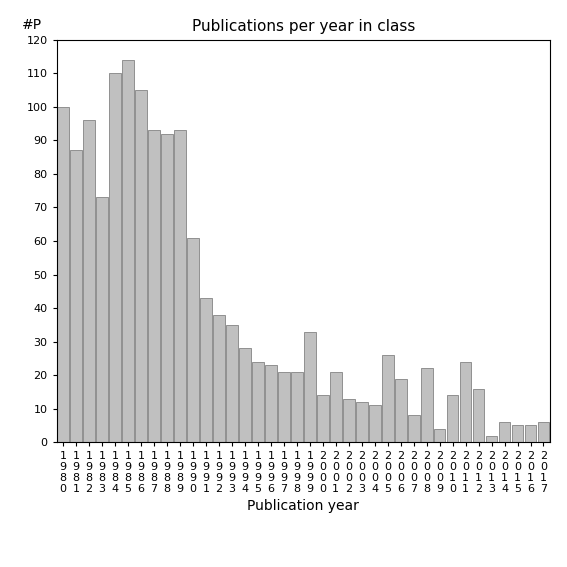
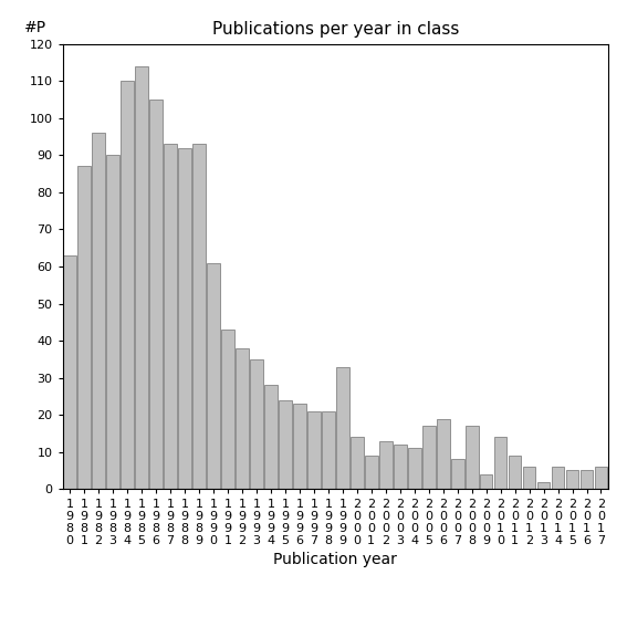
1 9 8 0: 100 -> 63
1 9 8 3: 73 -> 90
2 0 0 1: 21 -> 9
2 0 0 5: 26 -> 17
2 0 0 8: 22 -> 17
2 0 1 1: 24 -> 9
2 0 1 2: 16 -> 6
